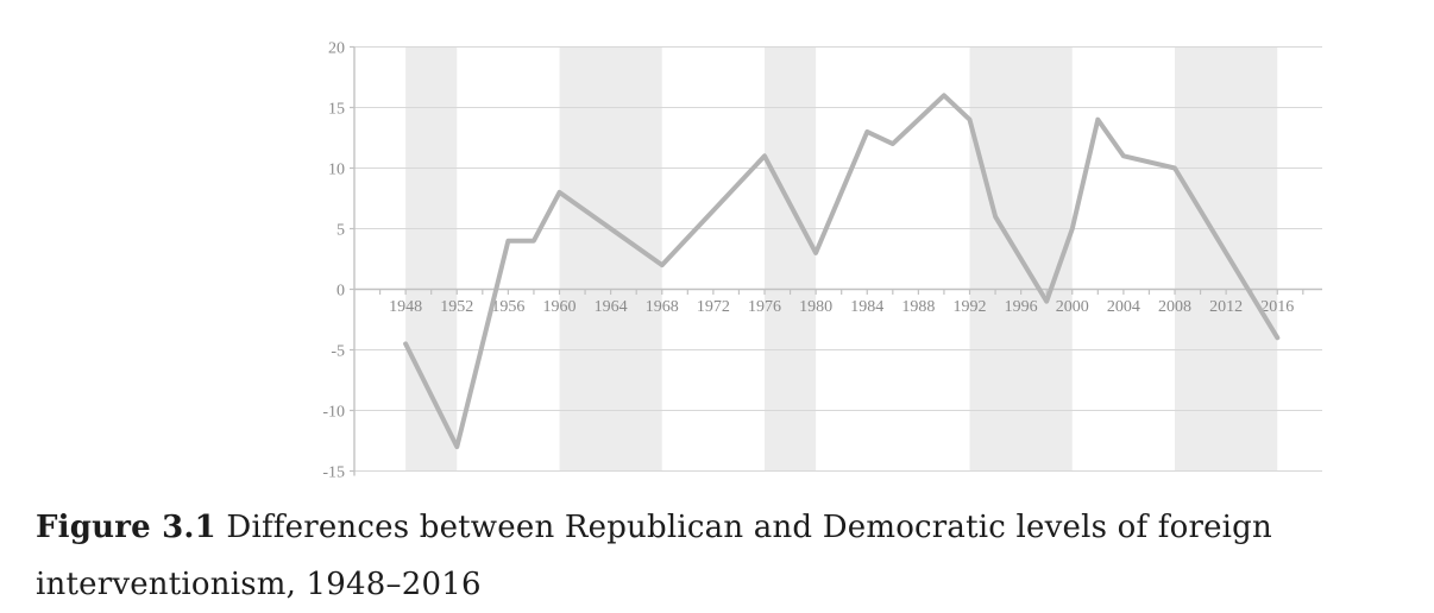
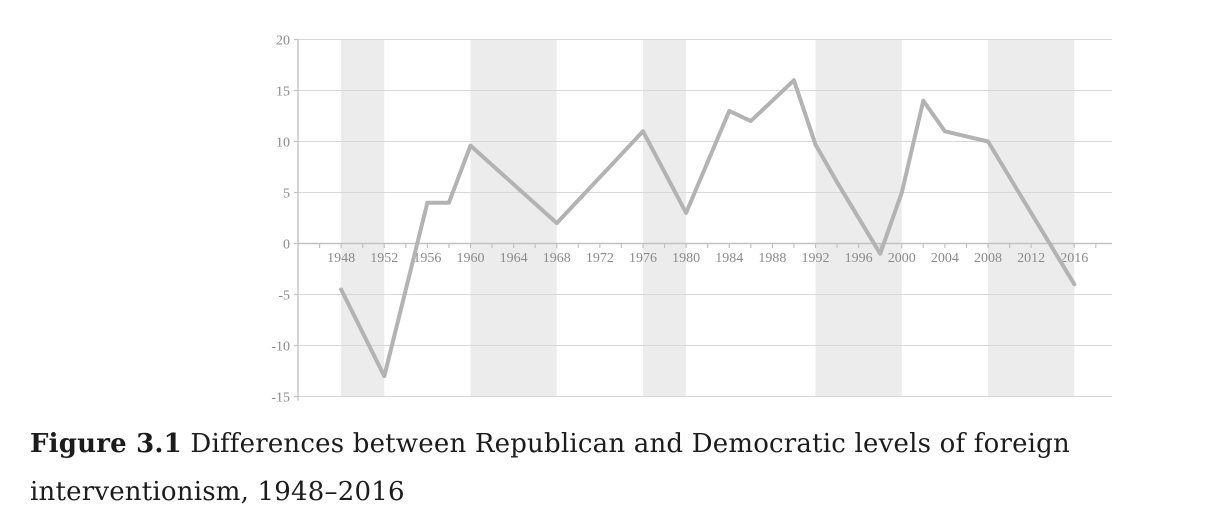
1960: 8.0 -> 9.6
1992: 14.0 -> 9.7
